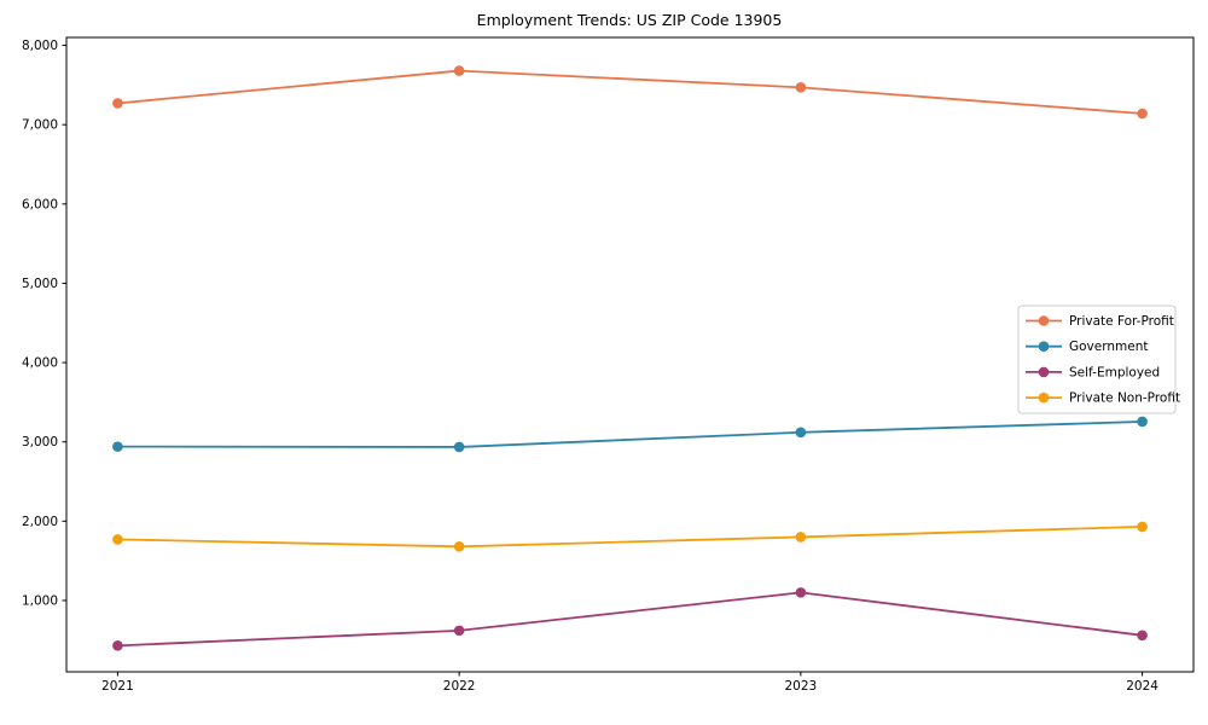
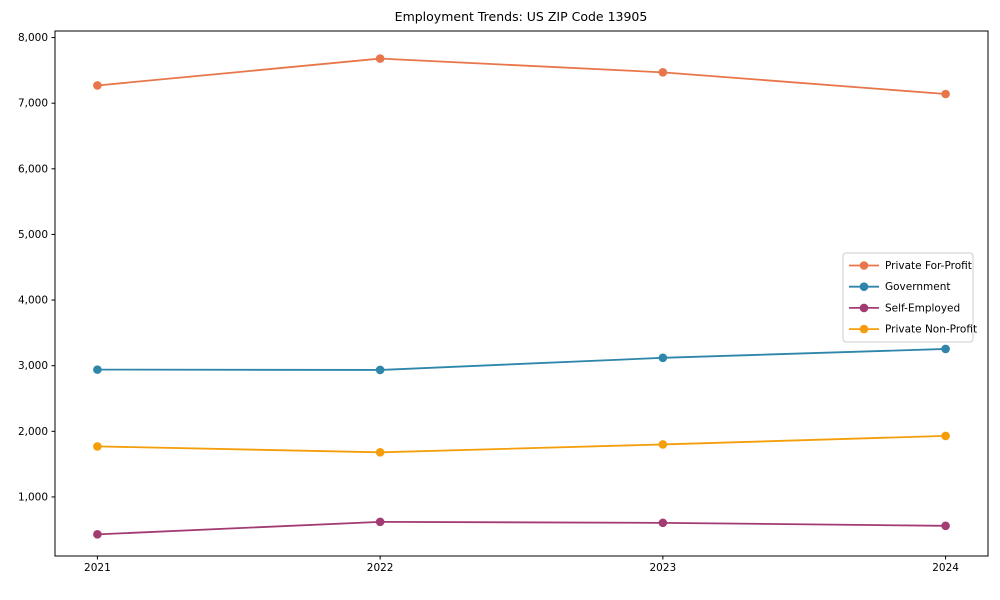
Self-Employed/2023: 1100 -> 600
